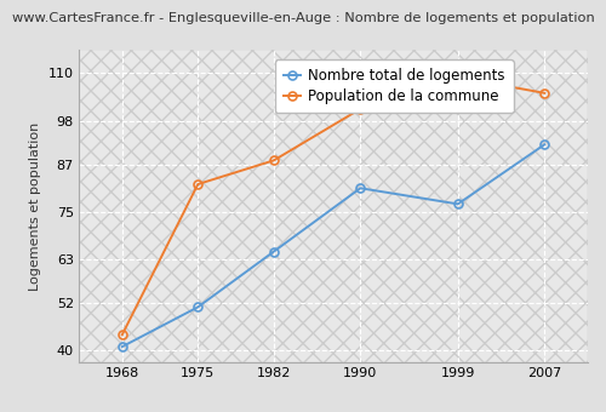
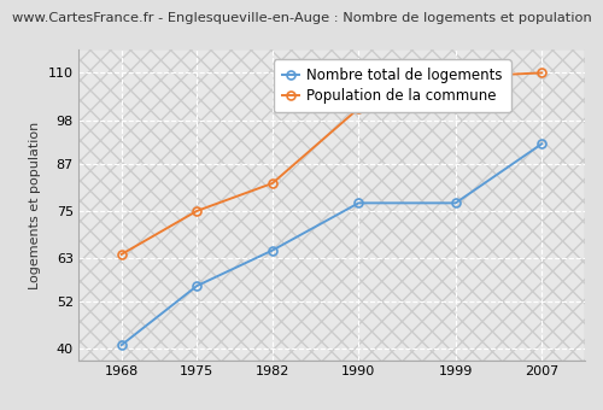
Population de la commune/1968: 44 -> 64
Nombre total de logements/1975: 51 -> 56
Population de la commune/1975: 82 -> 75
Population de la commune/1982: 88 -> 82
Nombre total de logements/1990: 81 -> 77
Population de la commune/2007: 105 -> 110
